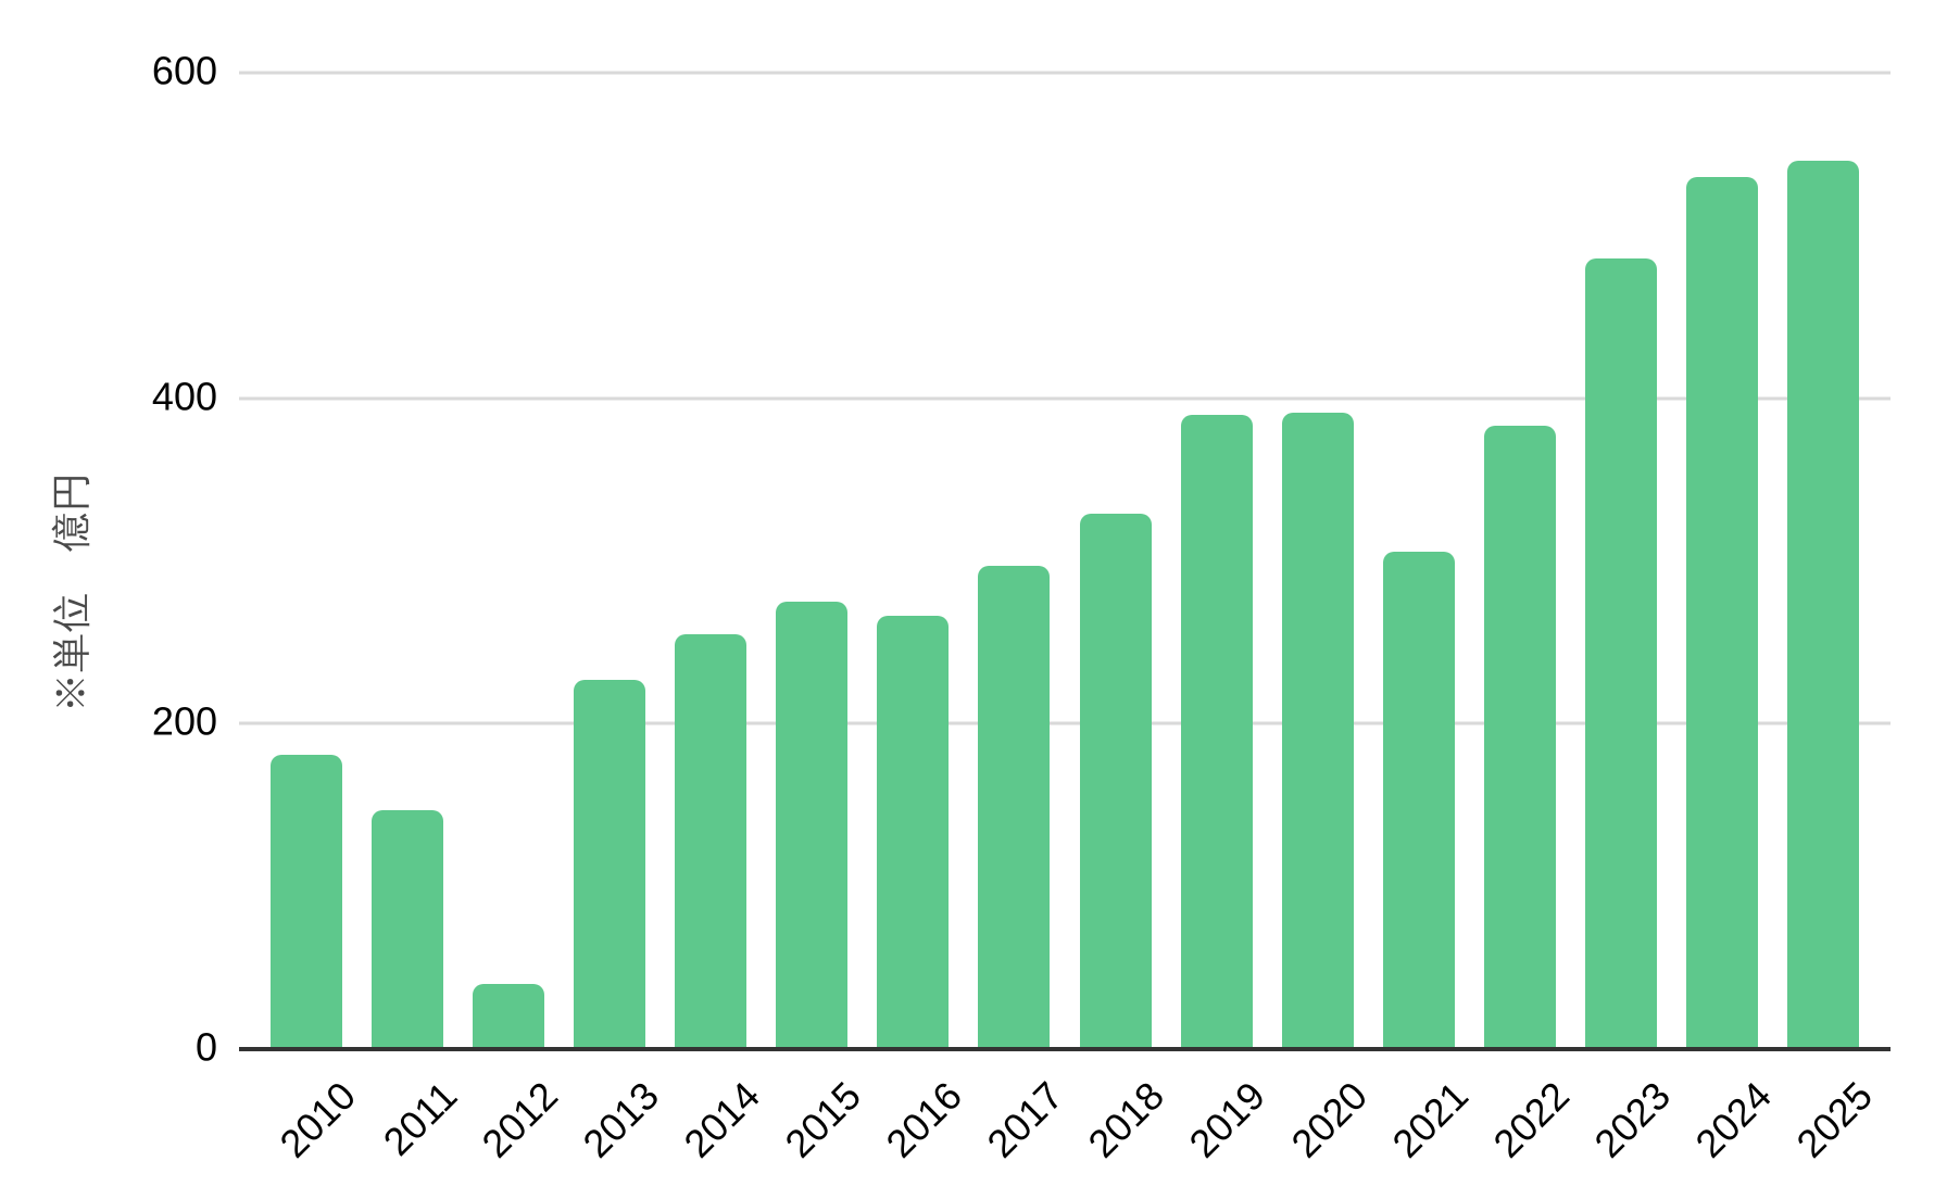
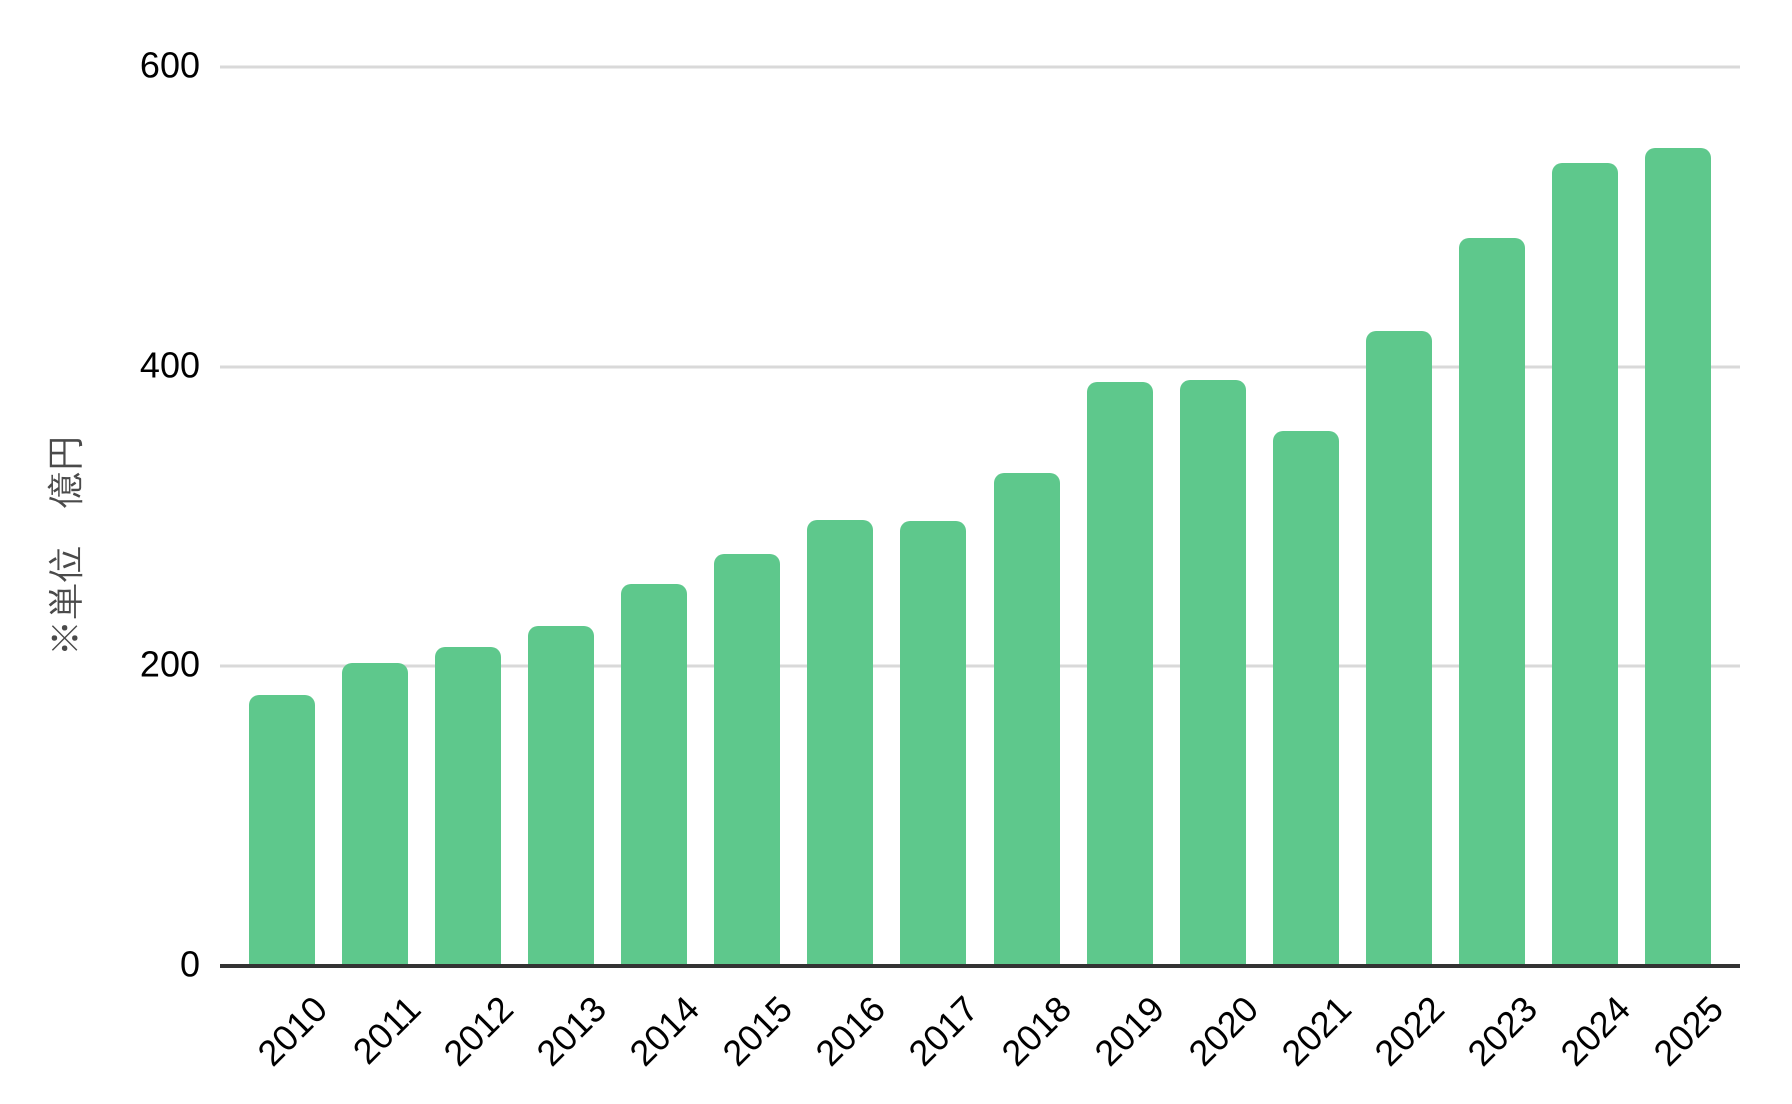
2011: 147 -> 202
2012: 40 -> 213
2016: 266 -> 298
2021: 306 -> 357
2022: 383 -> 424
